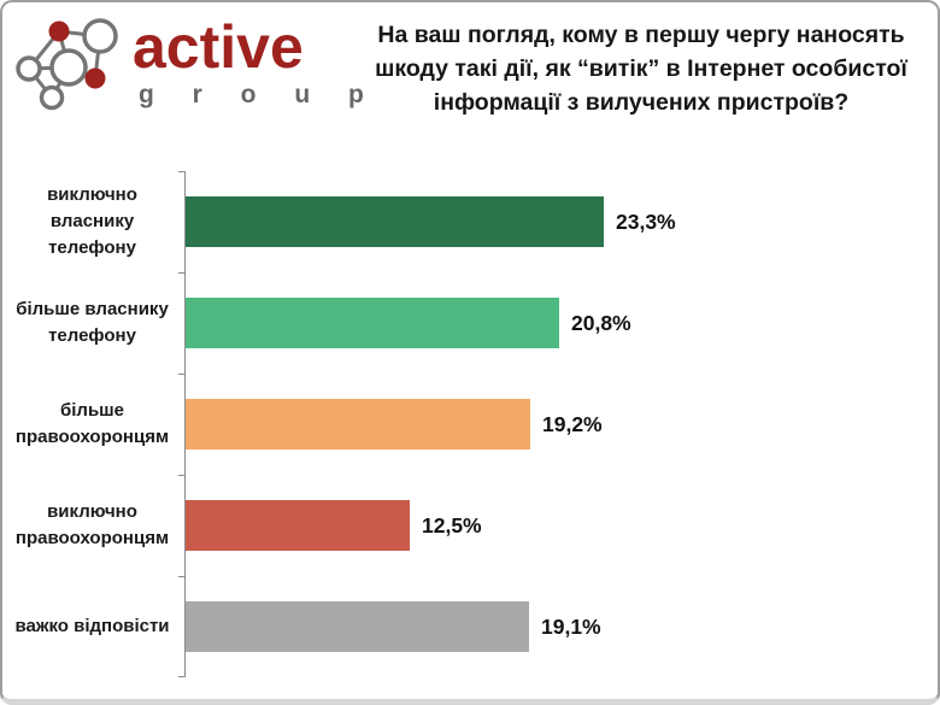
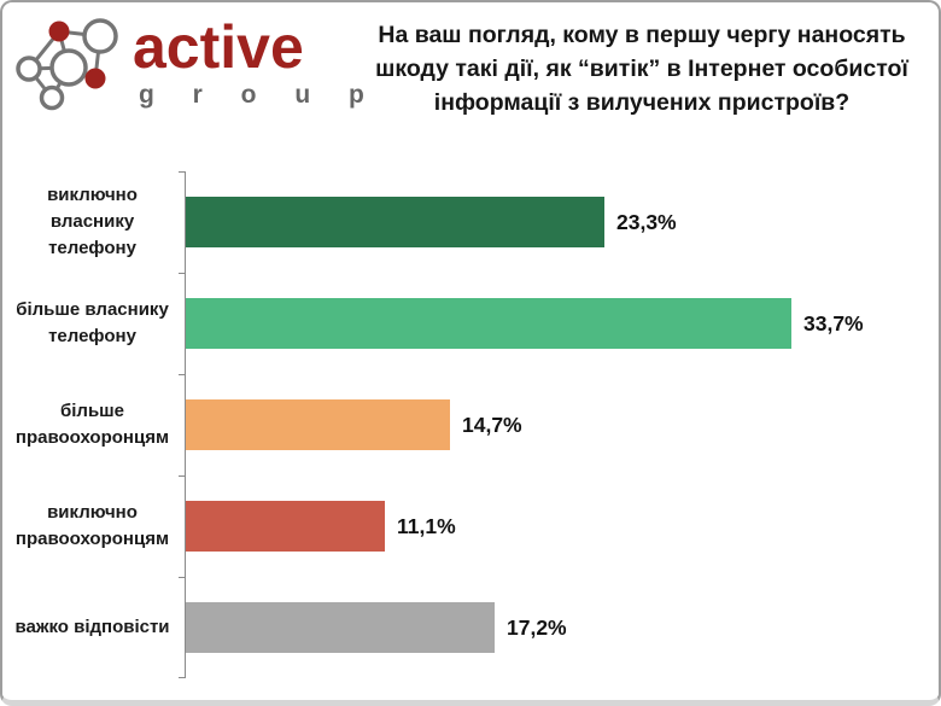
більше власнику телефону: 20,8% -> 33,7%
більше правоохоронцям: 19,2% -> 14,7%
виключно правоохоронцям: 12,5% -> 11,1%
важко відповісти: 19,1% -> 17,2%
